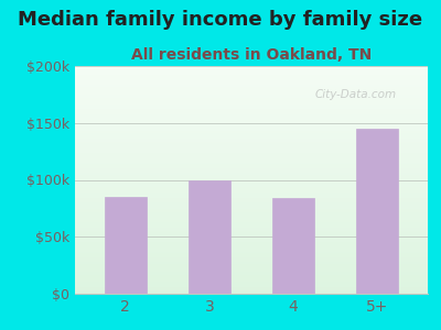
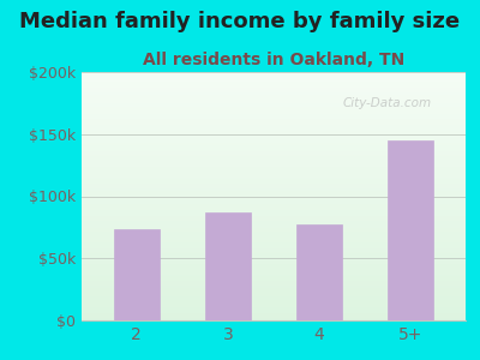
2: $85k -> $73k
3: $100k -> $87k
4: $84k -> $77k
